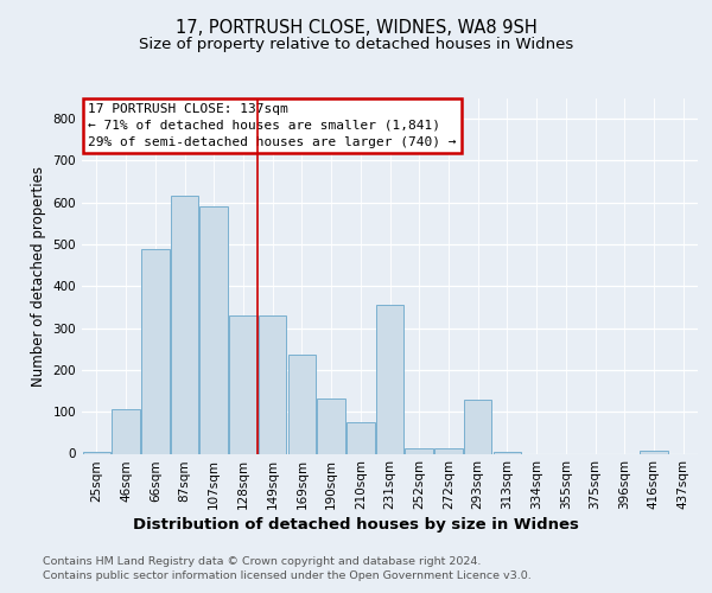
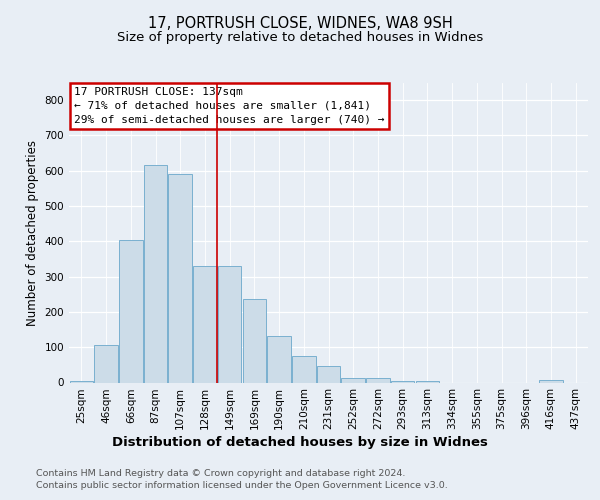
66sqm: 490 -> 403
231sqm: 355 -> 48
293sqm: 130 -> 3
